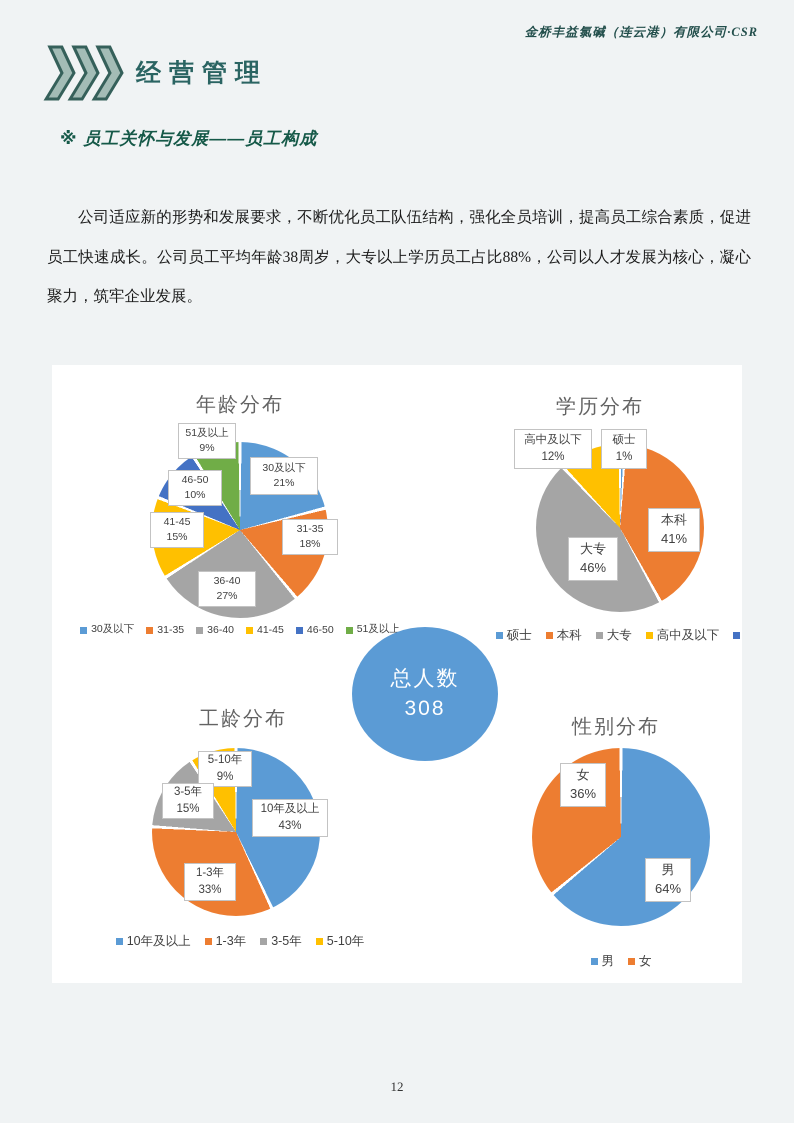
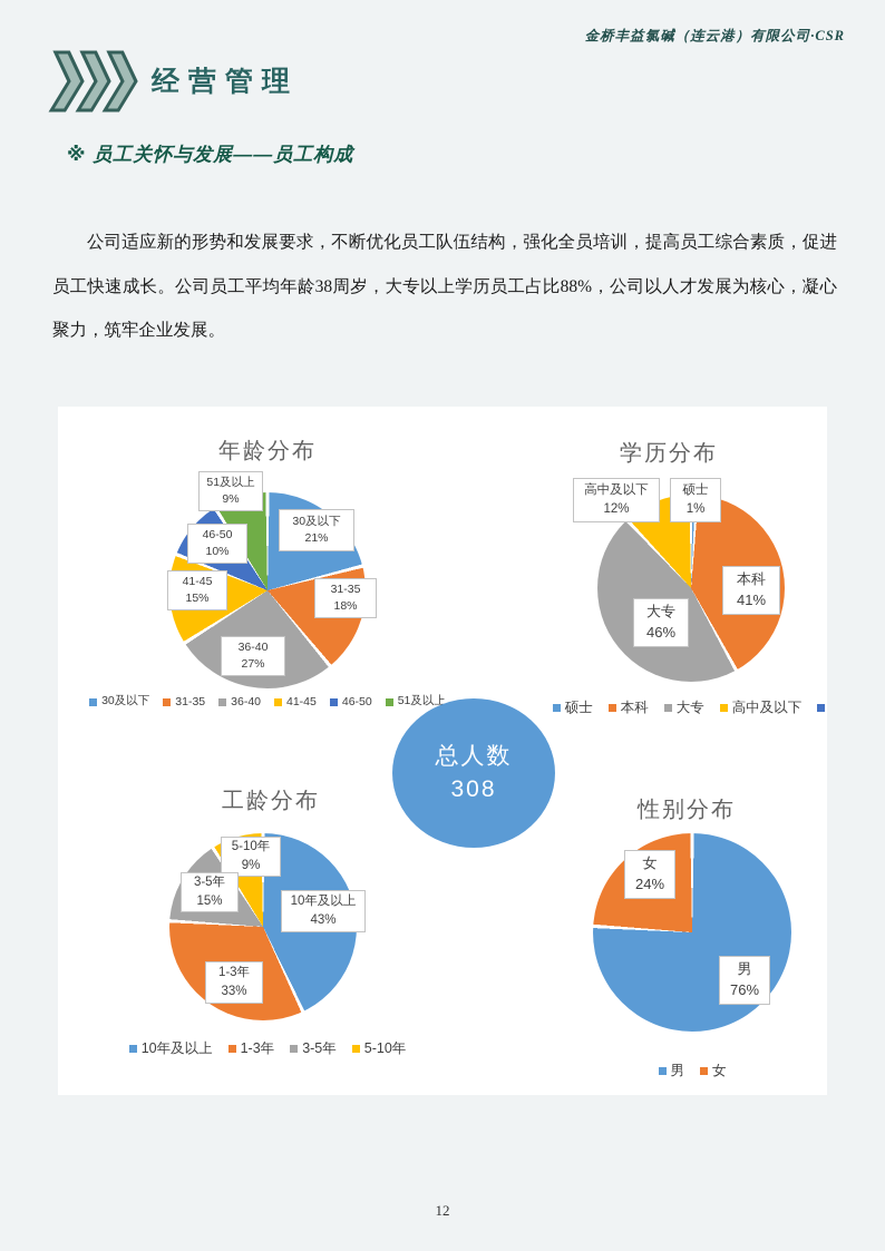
性别分布/男: 64% -> 76%
性别分布/女: 36% -> 24%
